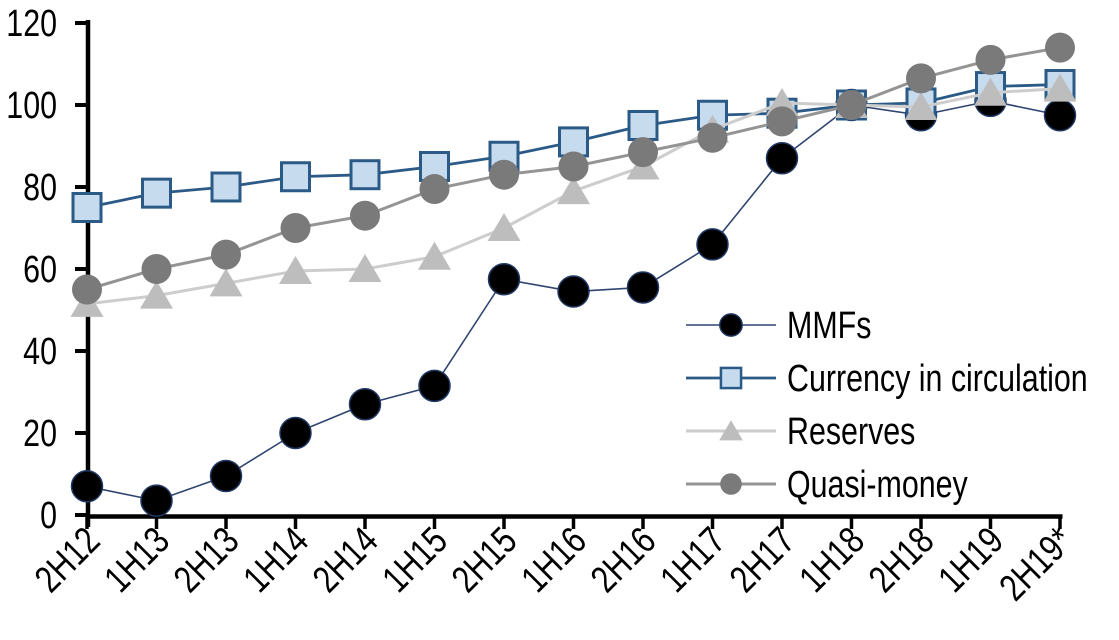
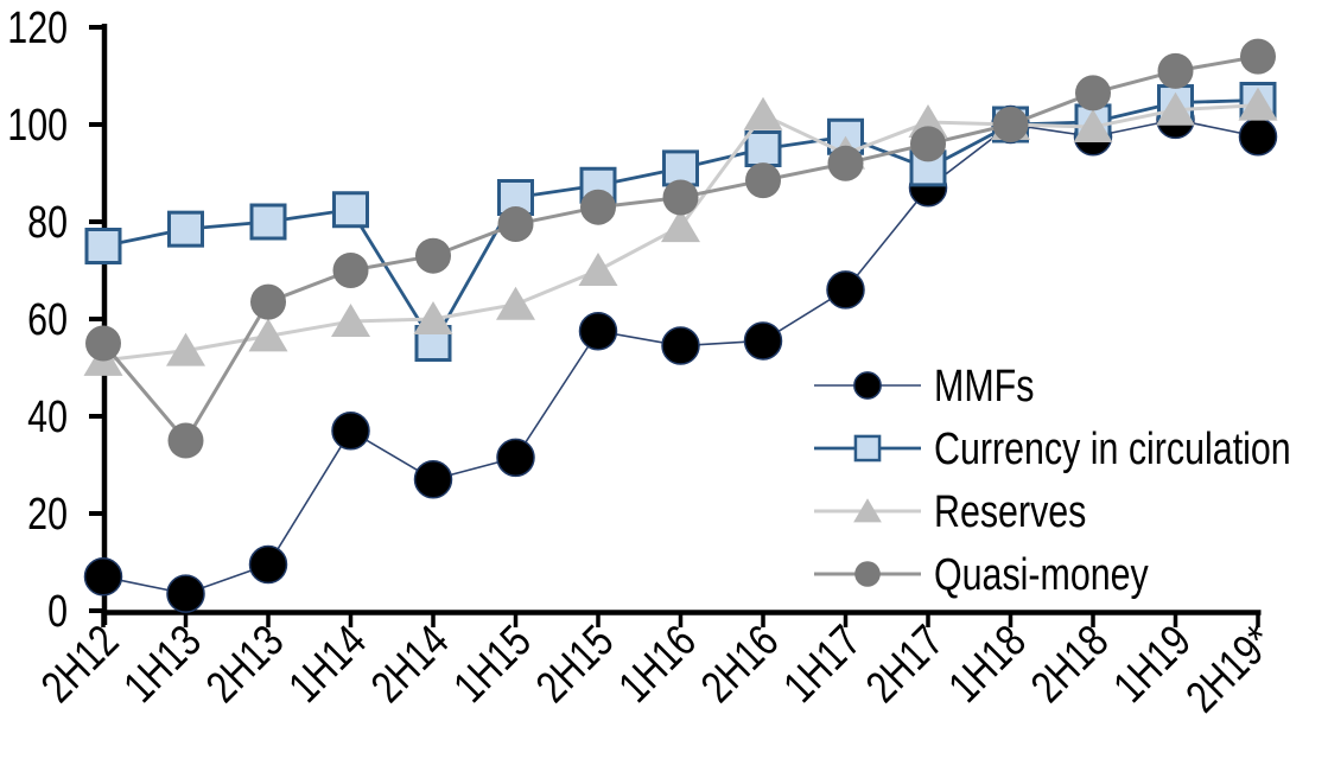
Quasi-money/1H13: 60 -> 35
MMFs/1H14: 20 -> 37
Currency in circulation/2H14: 83 -> 55
Reserves/2H16: 85 -> 102
Currency in circulation/2H17: 98 -> 91
